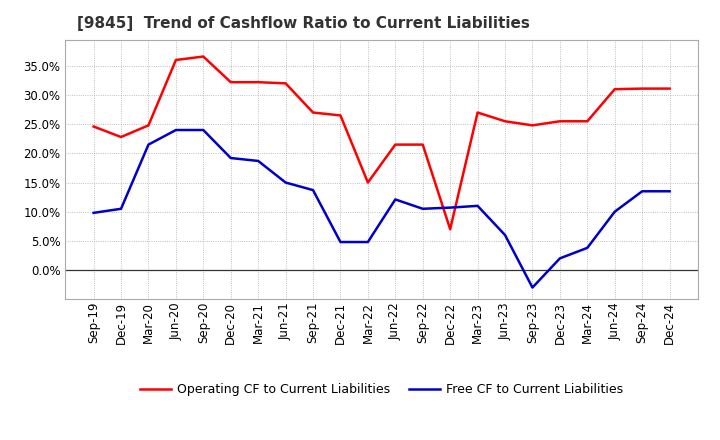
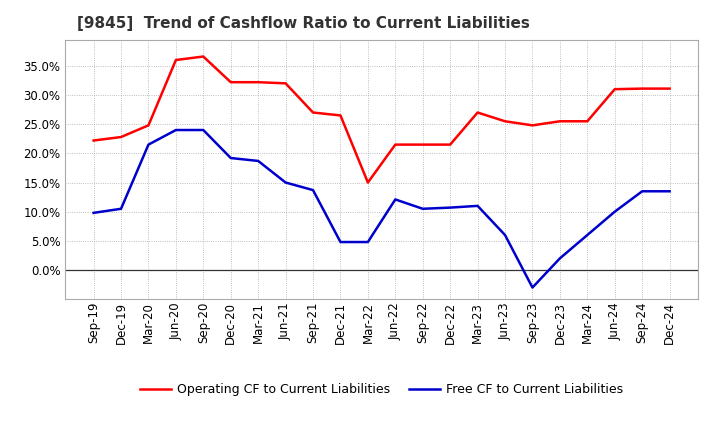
Operating CF to Current Liabilities/Sep-19: 24.6% -> 22.2%
Operating CF to Current Liabilities/Dec-22: 7.0% -> 21.5%
Free CF to Current Liabilities/Mar-24: 3.8% -> 6.0%
